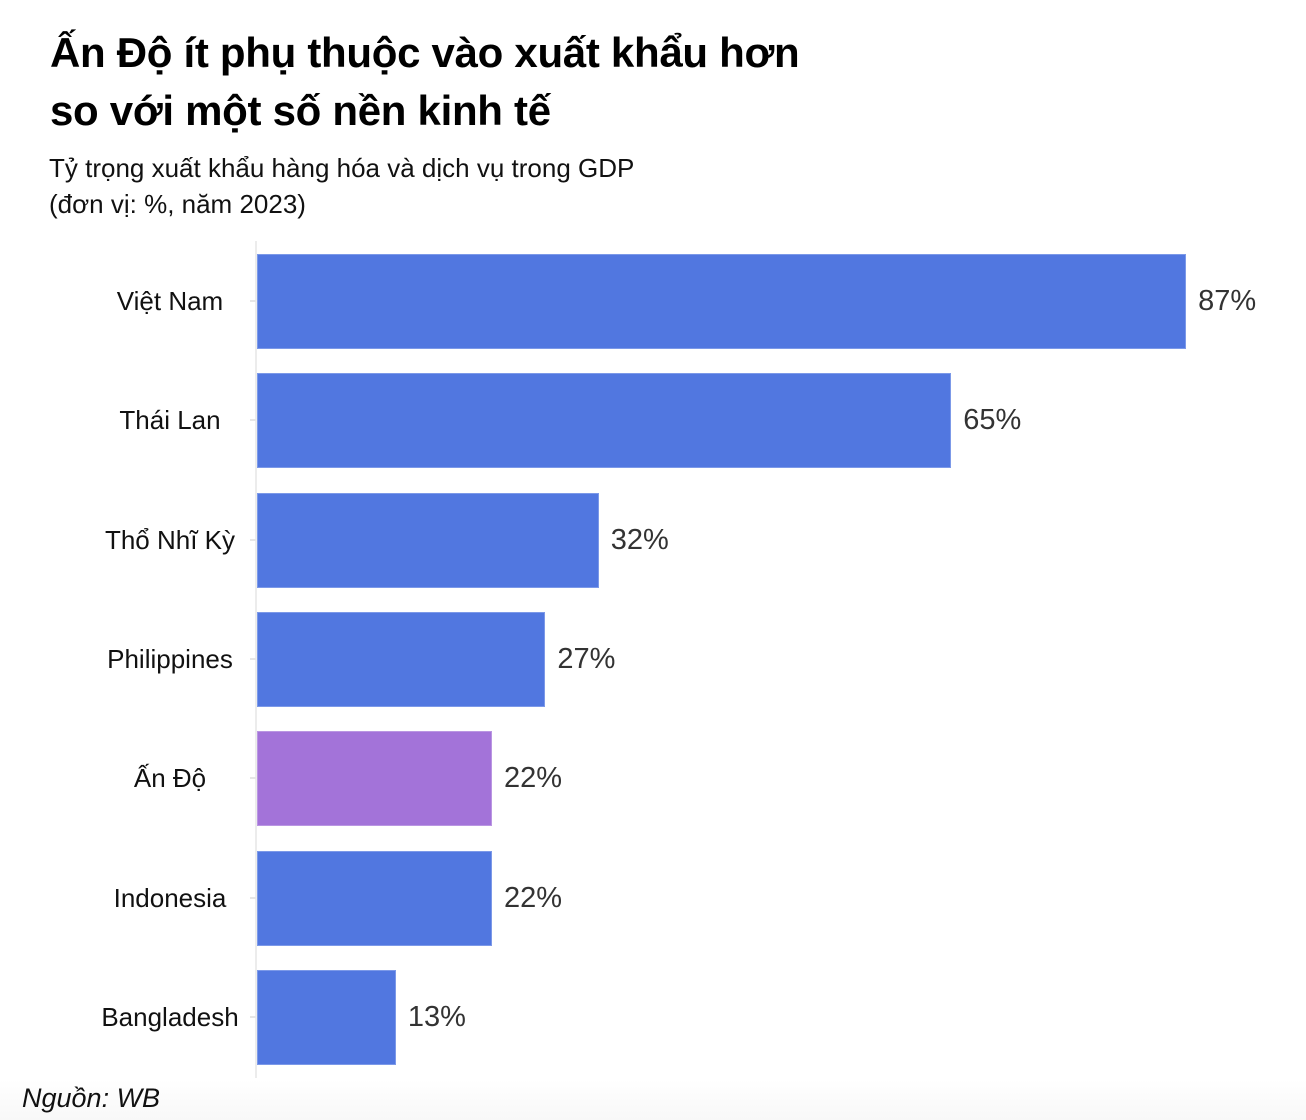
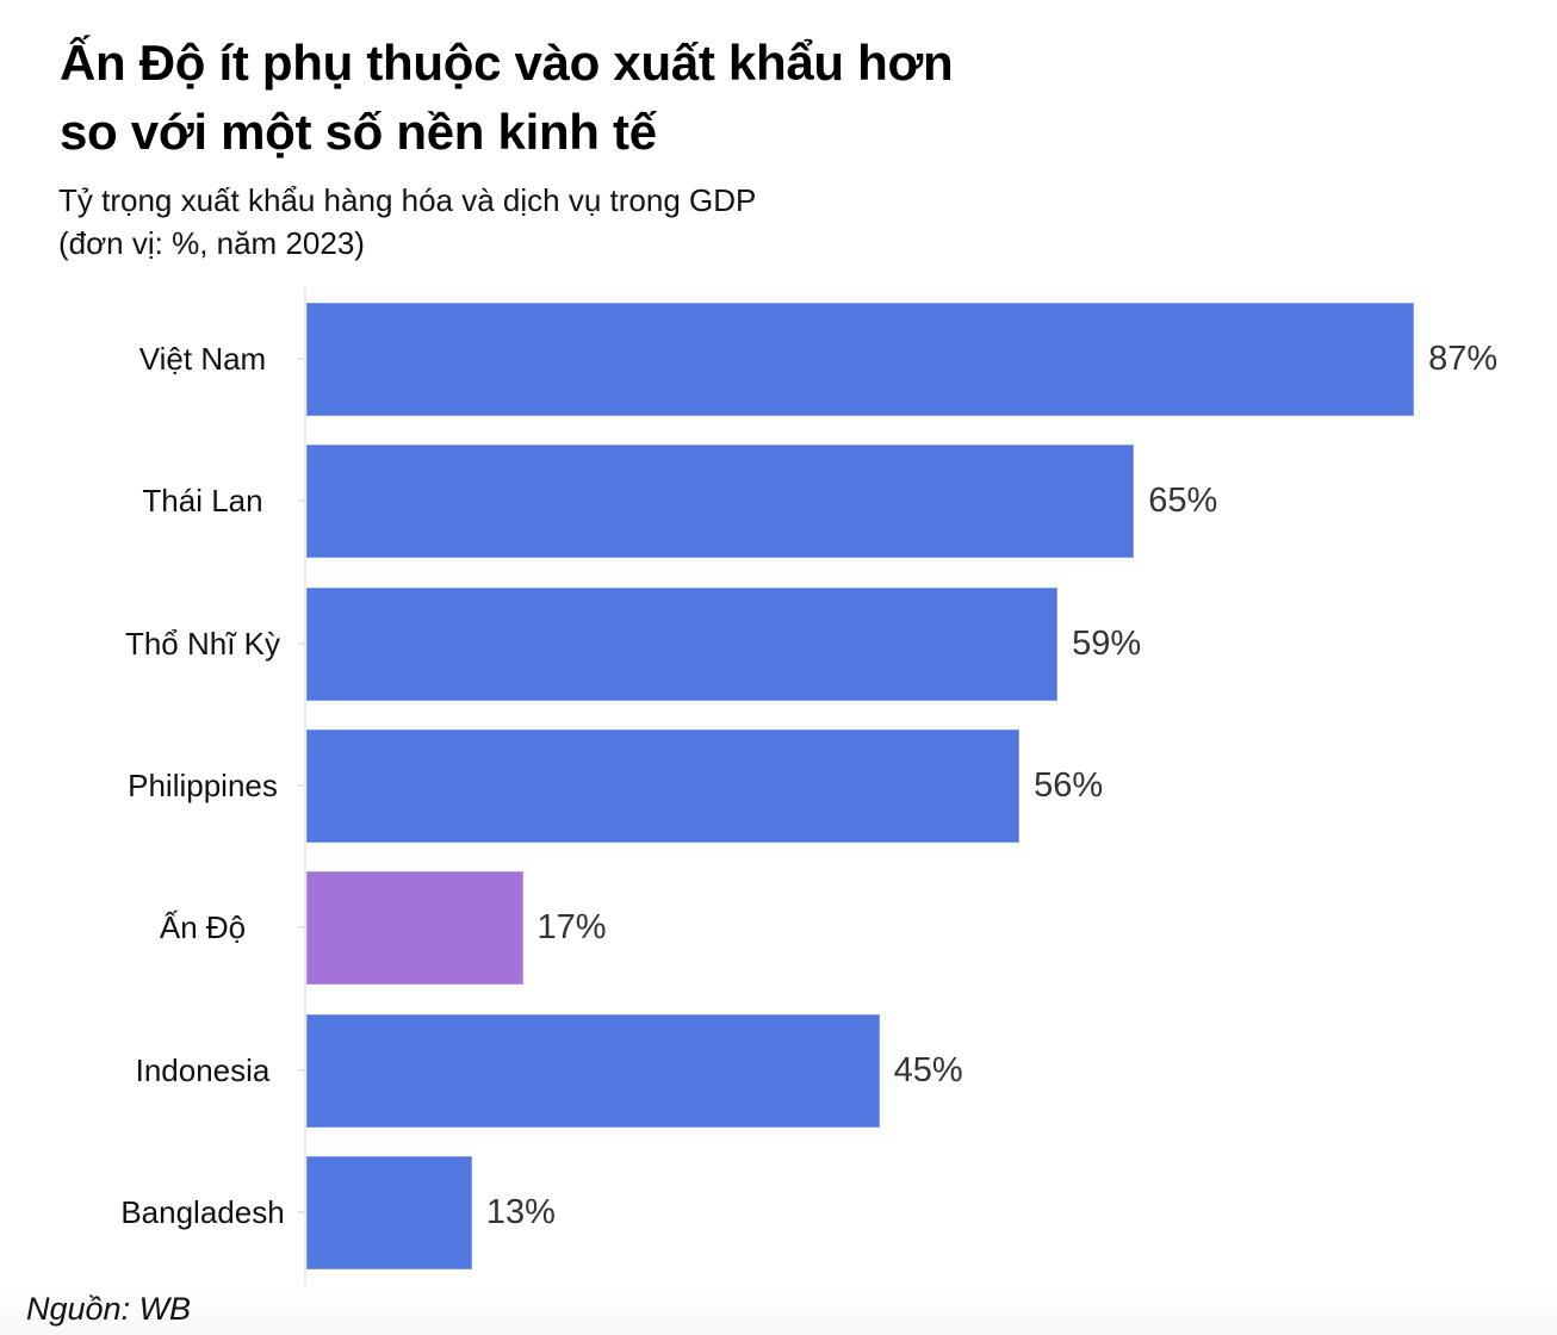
Thổ Nhĩ Kỳ: 32% -> 59%
Philippines: 27% -> 56%
Ấn Độ: 22% -> 17%
Indonesia: 22% -> 45%
